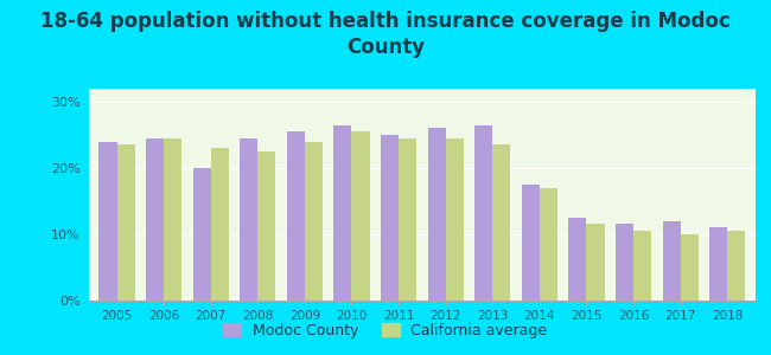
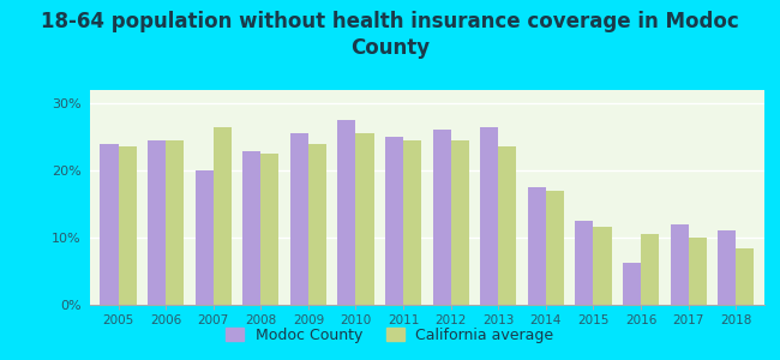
California average/2007: 23.0% -> 26.4%
Modoc County/2008: 24.5% -> 22.8%
Modoc County/2010: 26.5% -> 27.6%
Modoc County/2016: 11.5% -> 6.2%
California average/2018: 10.5% -> 8.4%
